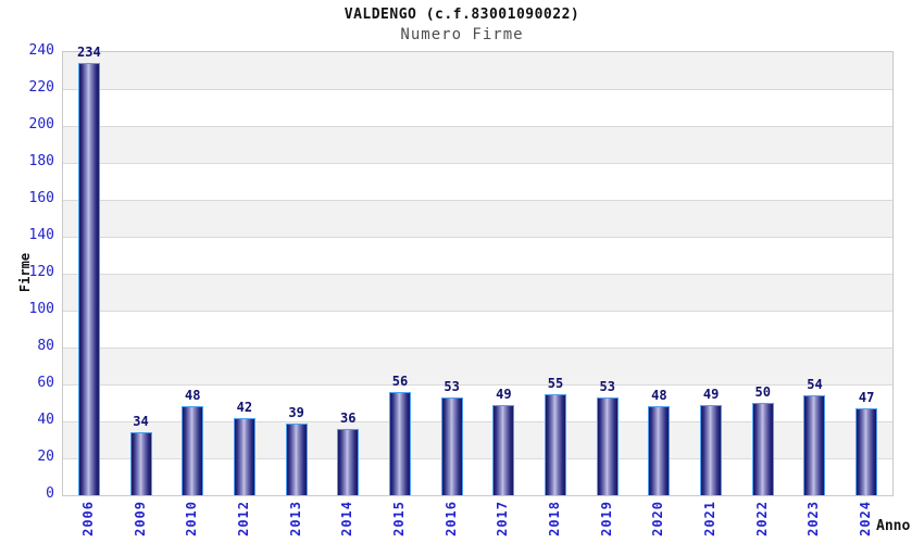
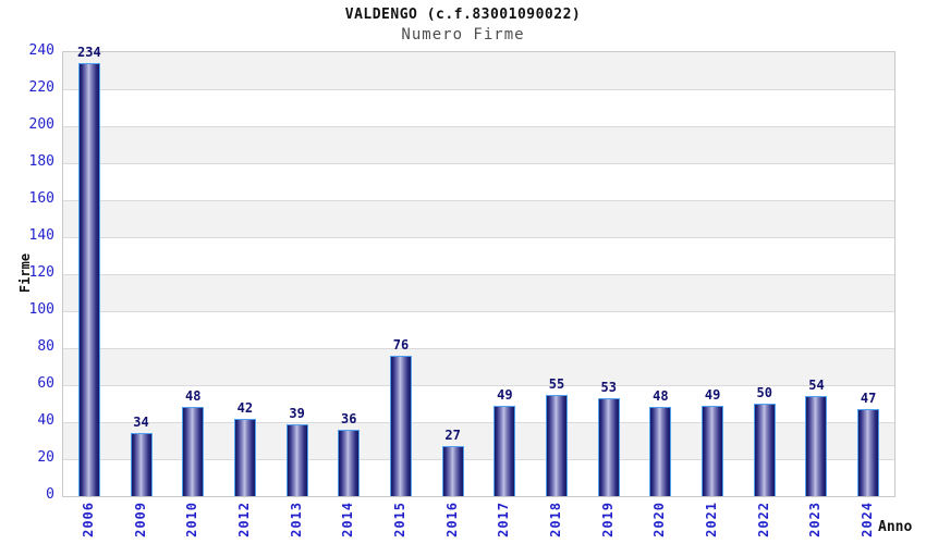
2015: 56 -> 76
2016: 53 -> 27
